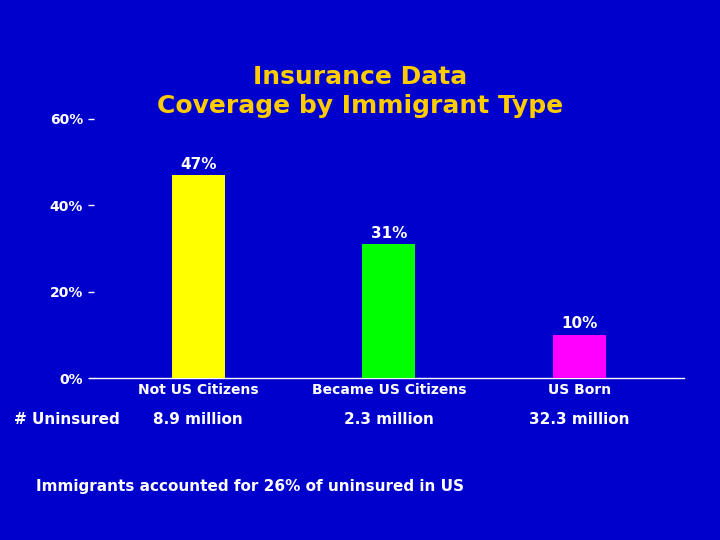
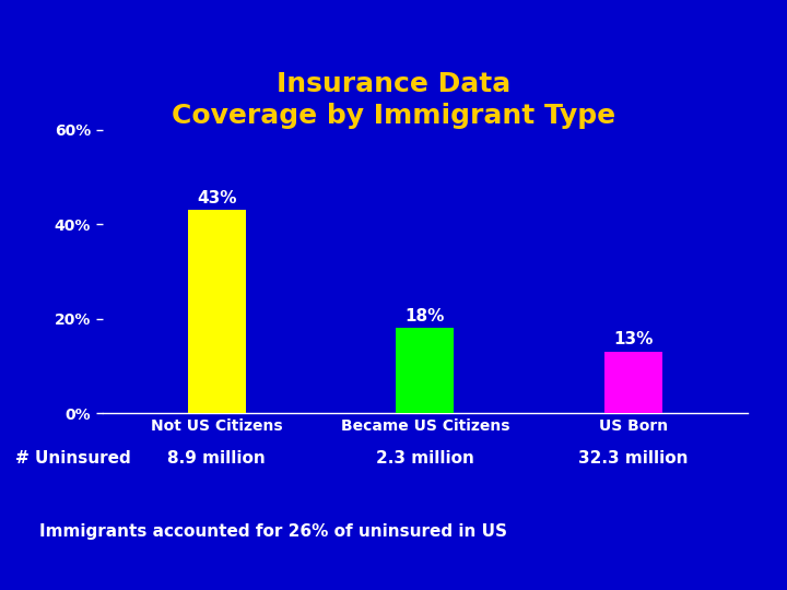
Not US Citizens: 47% -> 43%
Became US Citizens: 31% -> 18%
US Born: 10% -> 13%
